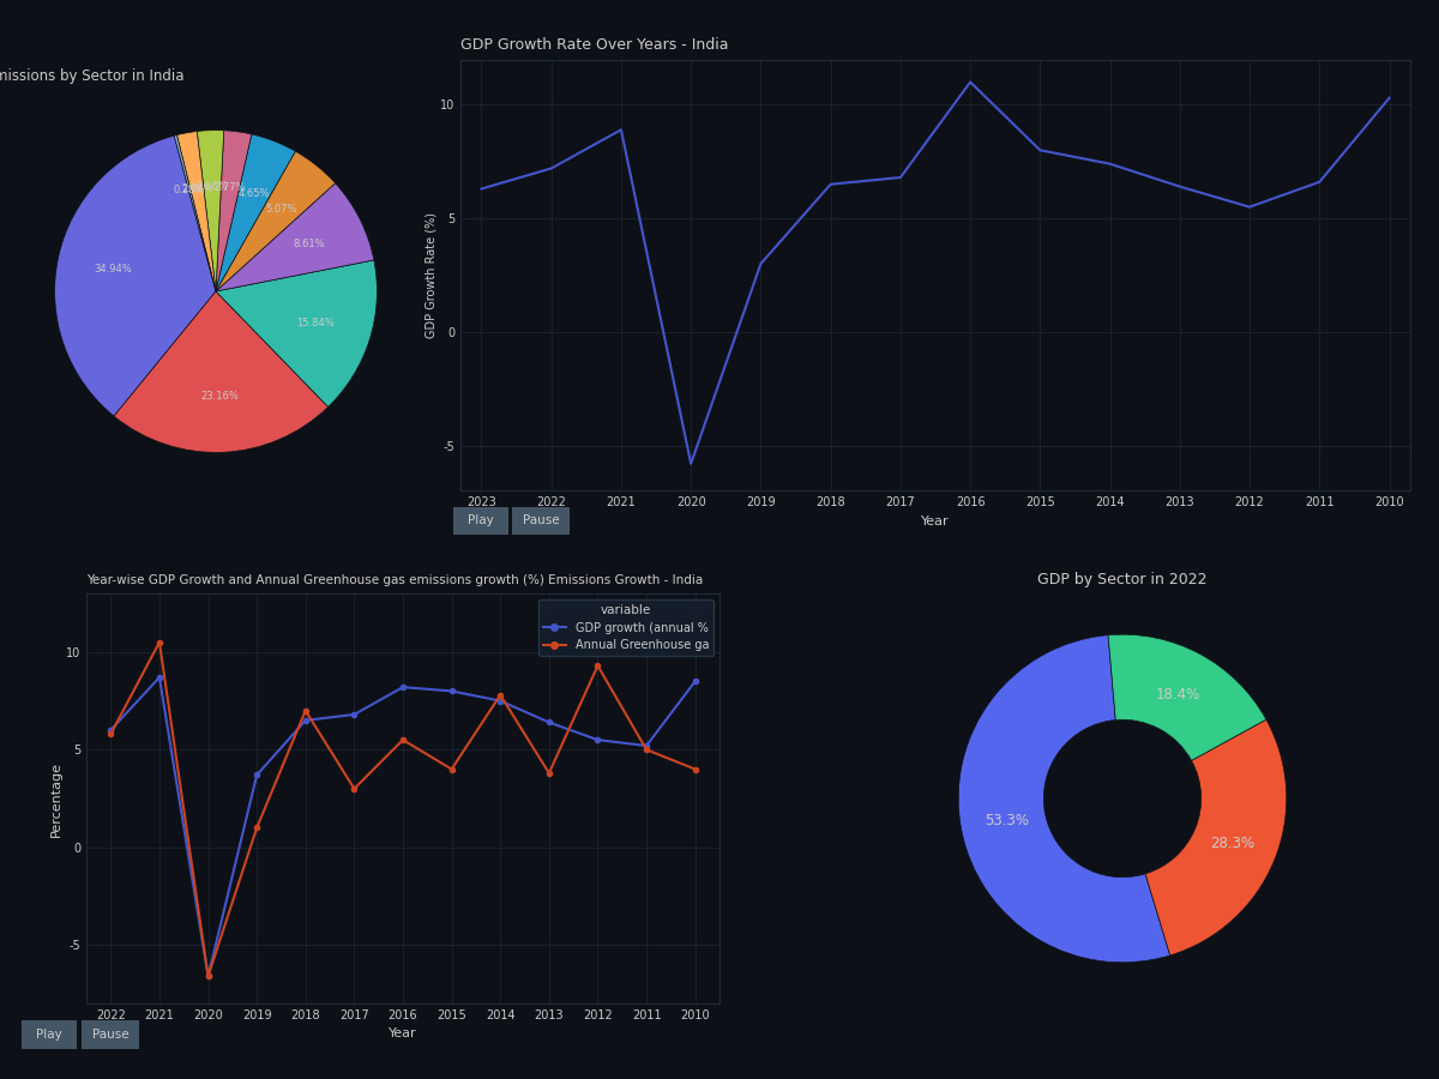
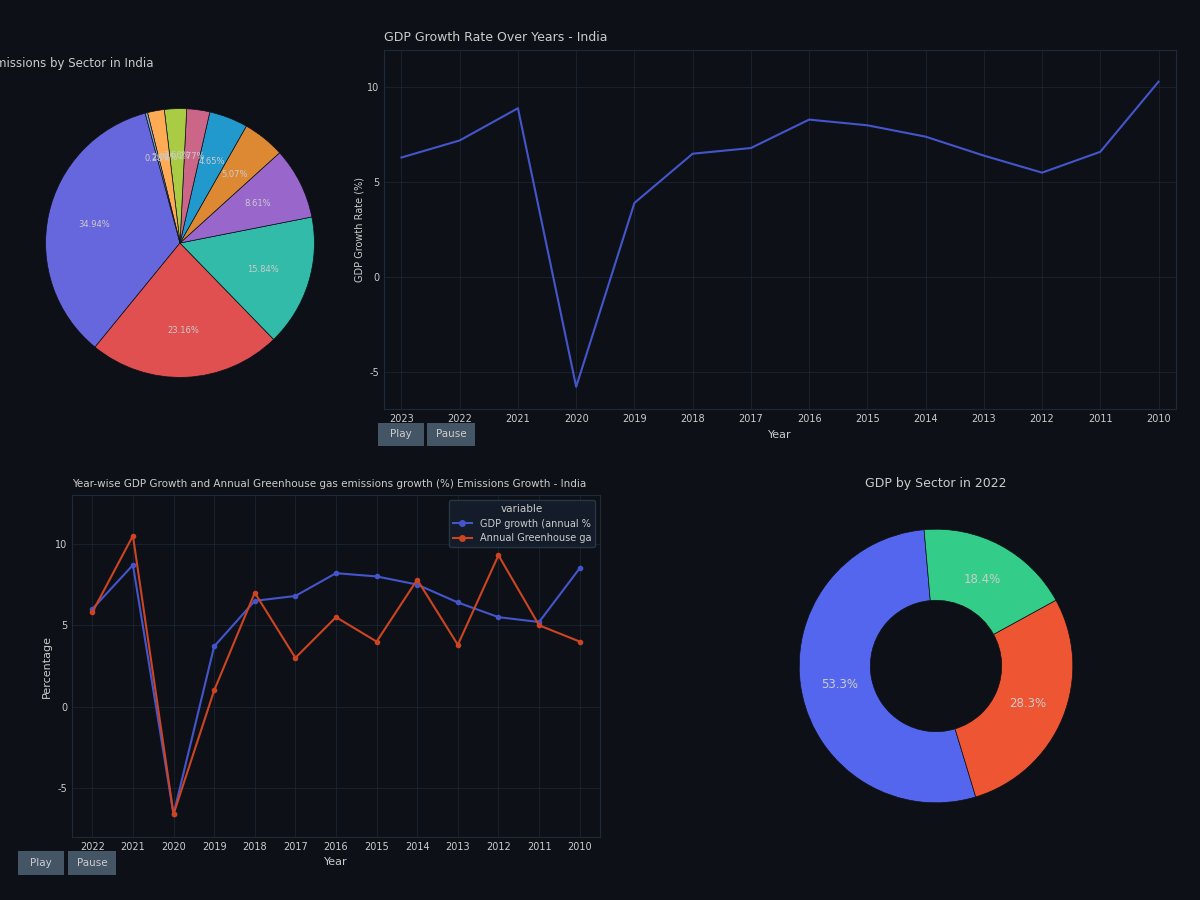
GDP Growth Rate Over Years - India/2019: 3.0 -> 3.9
GDP Growth Rate Over Years - India/2016: 11.0 -> 8.3
